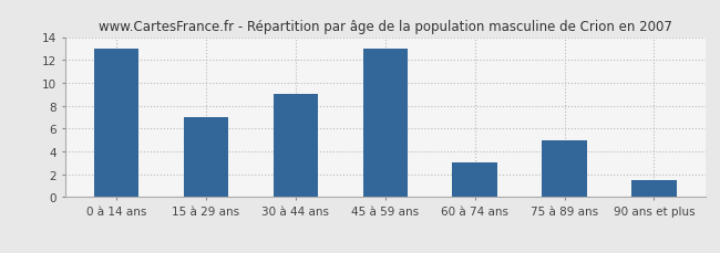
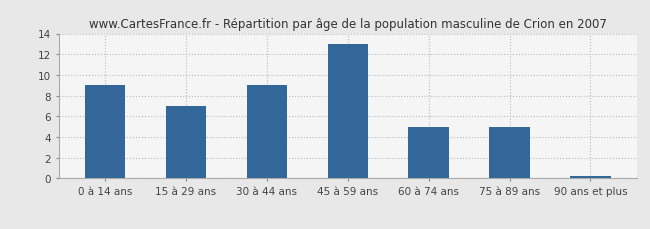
0 à 14 ans: 13.0 -> 9.0
60 à 74 ans: 3.0 -> 5.0
90 ans et plus: 1.5 -> 0.2
